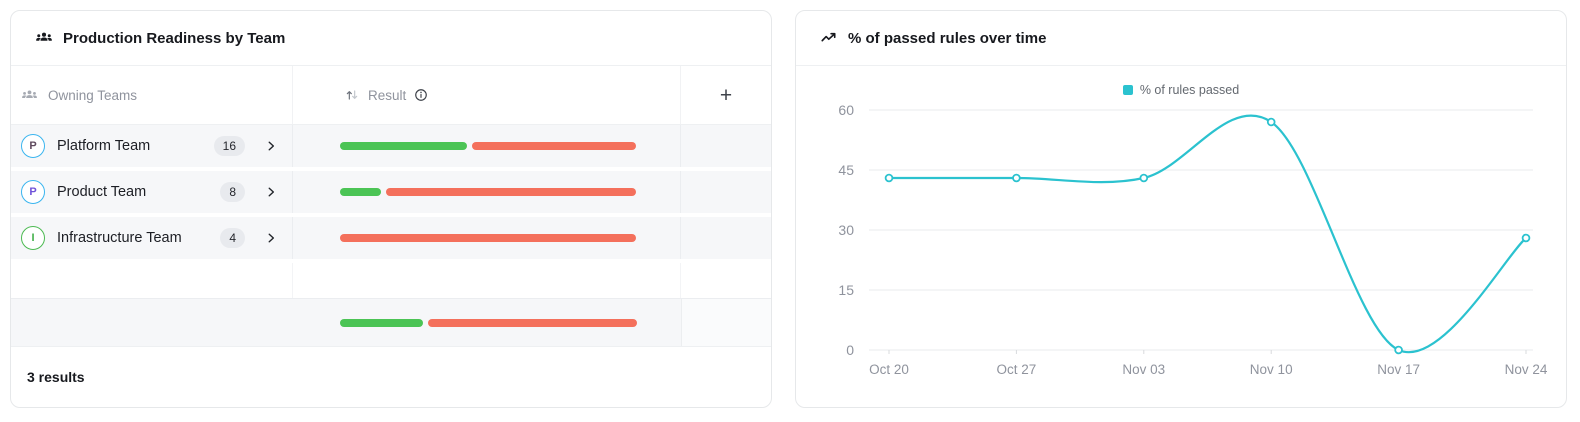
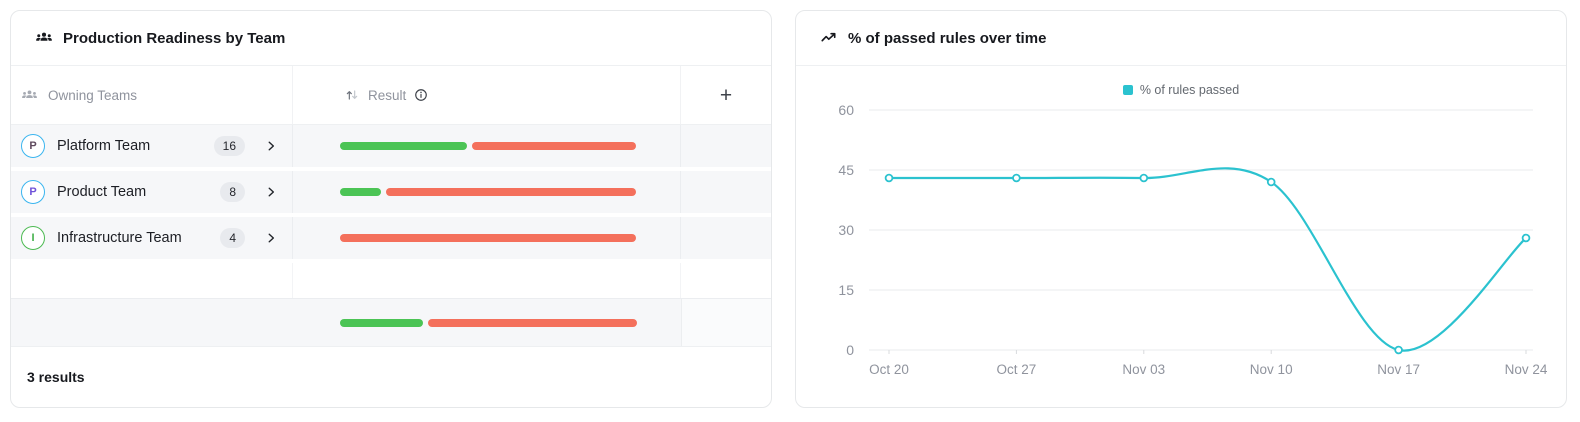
Nov 10: 57 -> 42
